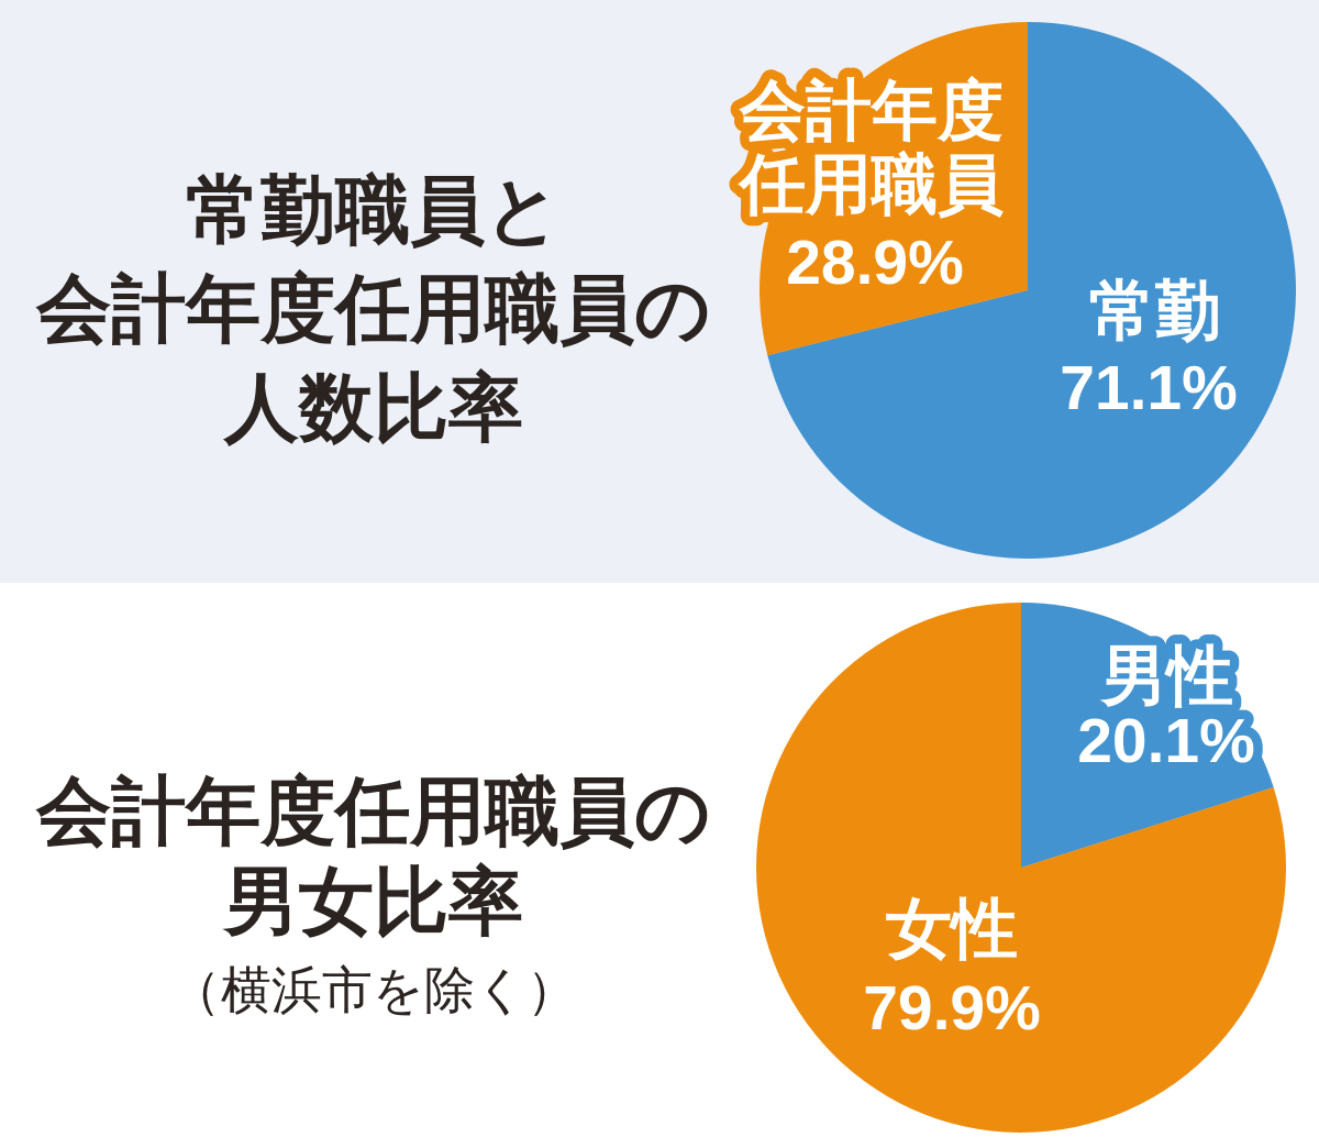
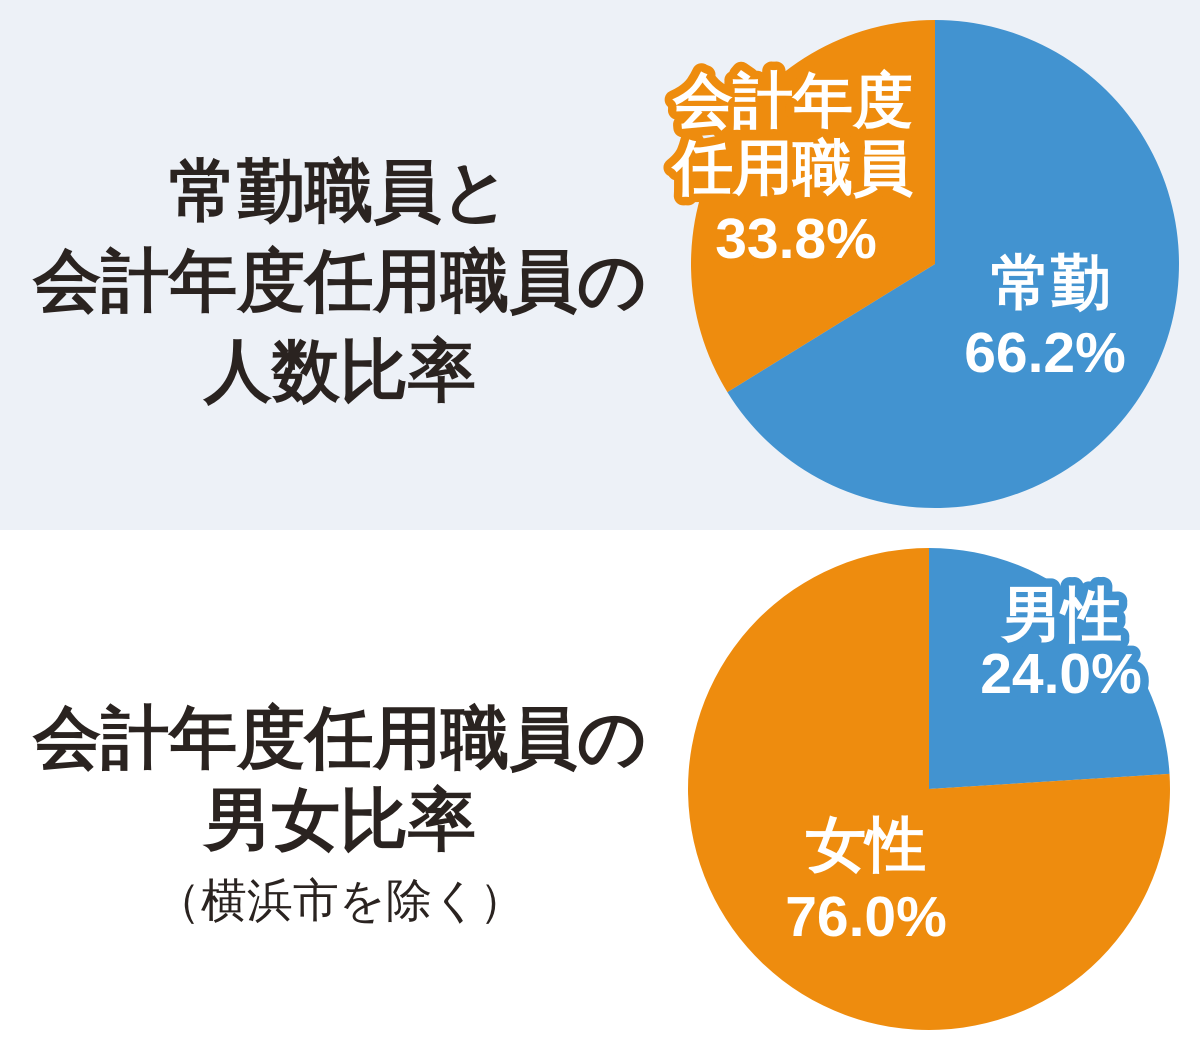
常勤職員と会計年度任用職員の人数比率/常勤: 71.1% -> 66.2%
常勤職員と会計年度任用職員の人数比率/会計年度任用職員: 28.9% -> 33.8%
会計年度任用職員の男女比率（横浜市を除く）/男性: 20.1% -> 24.0%
会計年度任用職員の男女比率（横浜市を除く）/女性: 79.9% -> 76.0%
